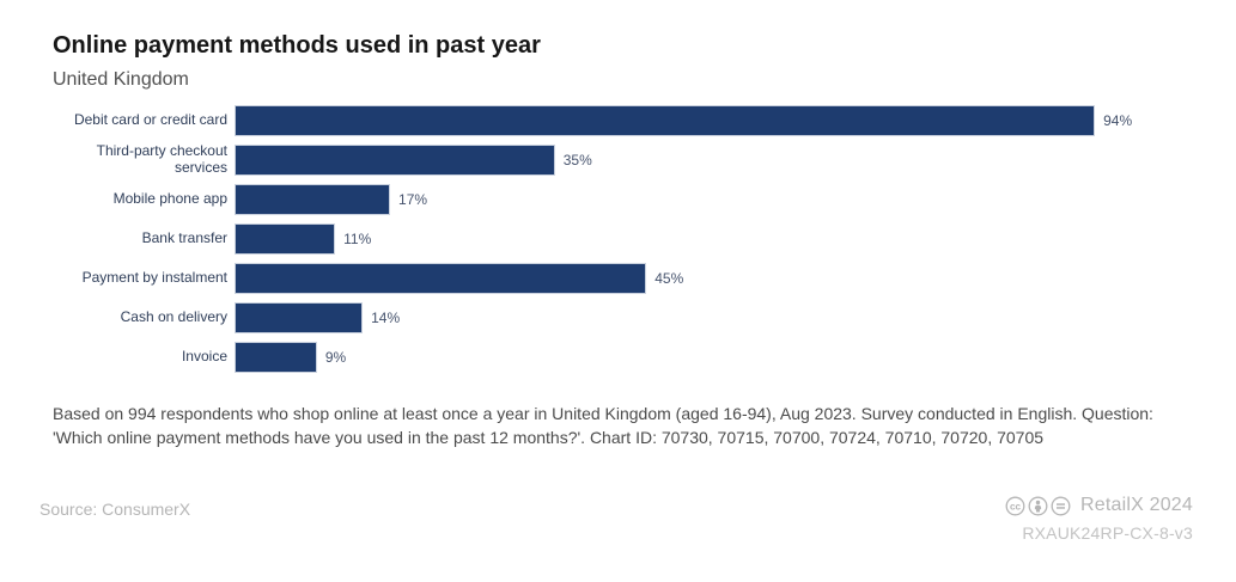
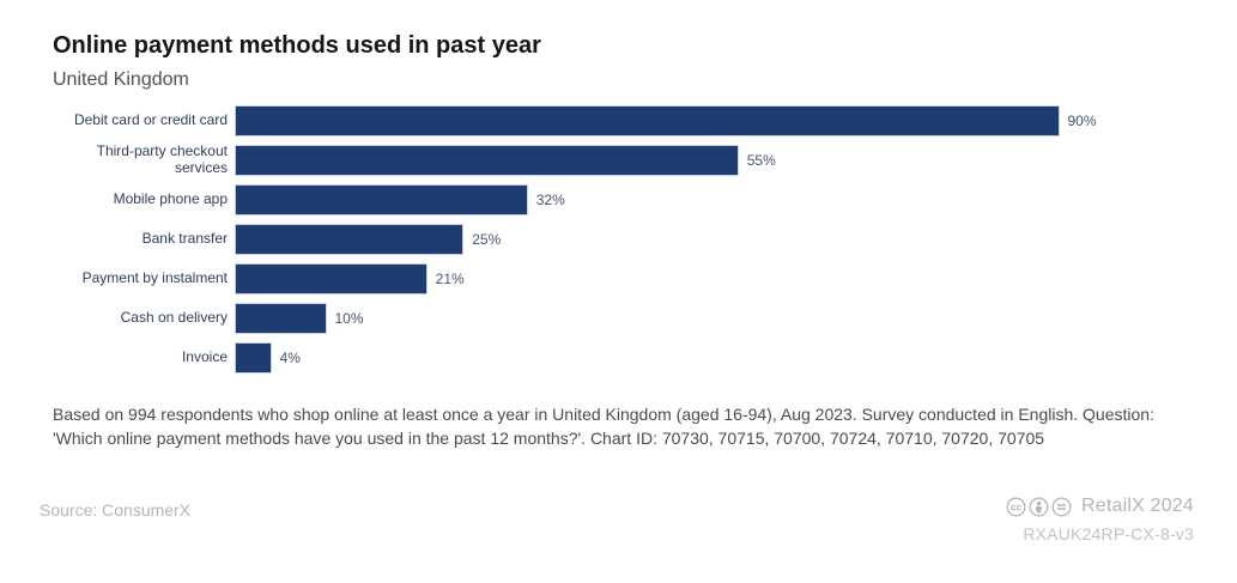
Debit card or credit card: 94% -> 90%
Third-party checkout services: 35% -> 55%
Mobile phone app: 17% -> 32%
Bank transfer: 11% -> 25%
Payment by instalment: 45% -> 21%
Cash on delivery: 14% -> 10%
Invoice: 9% -> 4%
